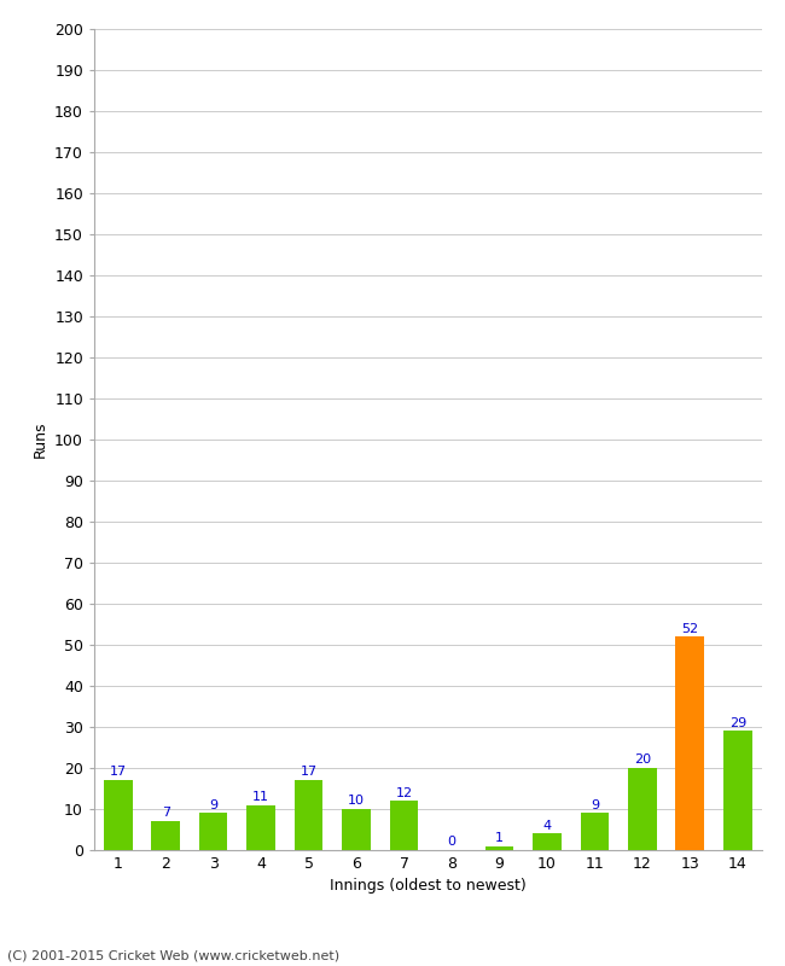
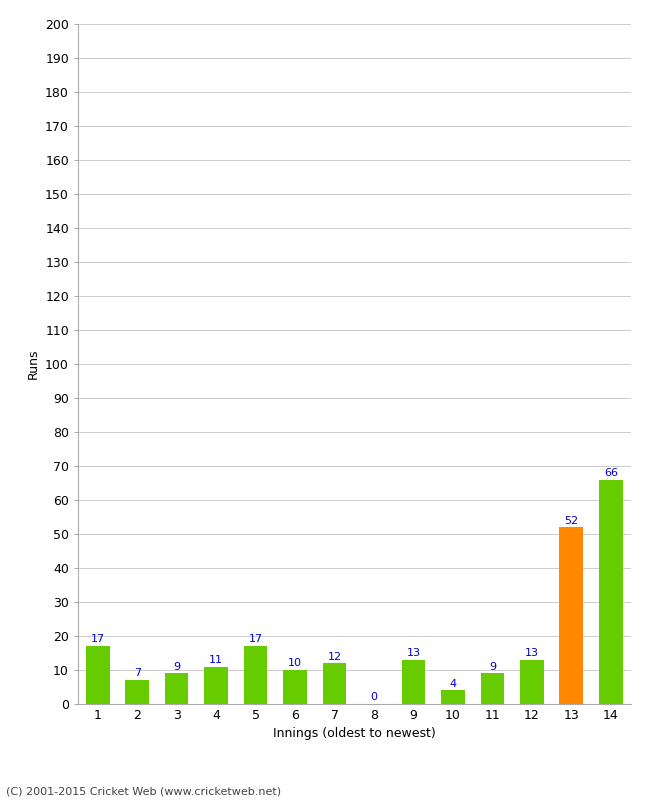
9: 1 -> 13
12: 20 -> 13
14: 29 -> 66
